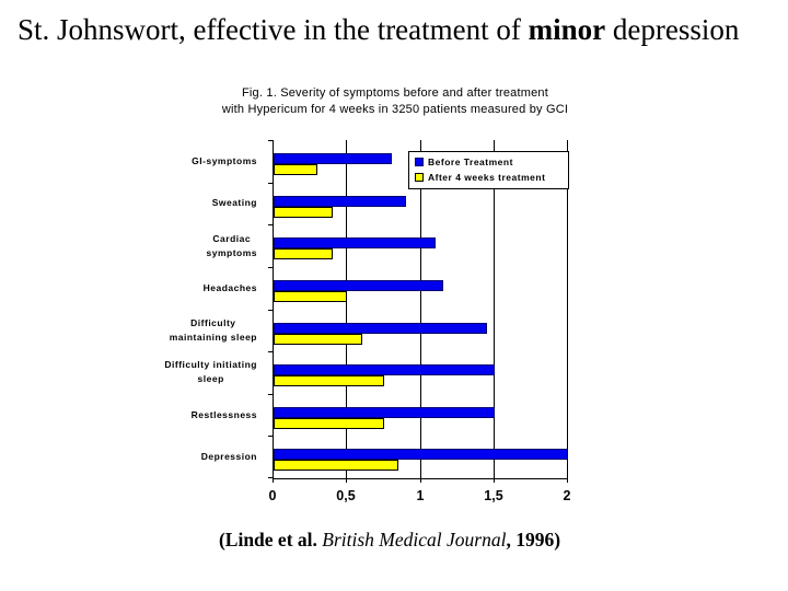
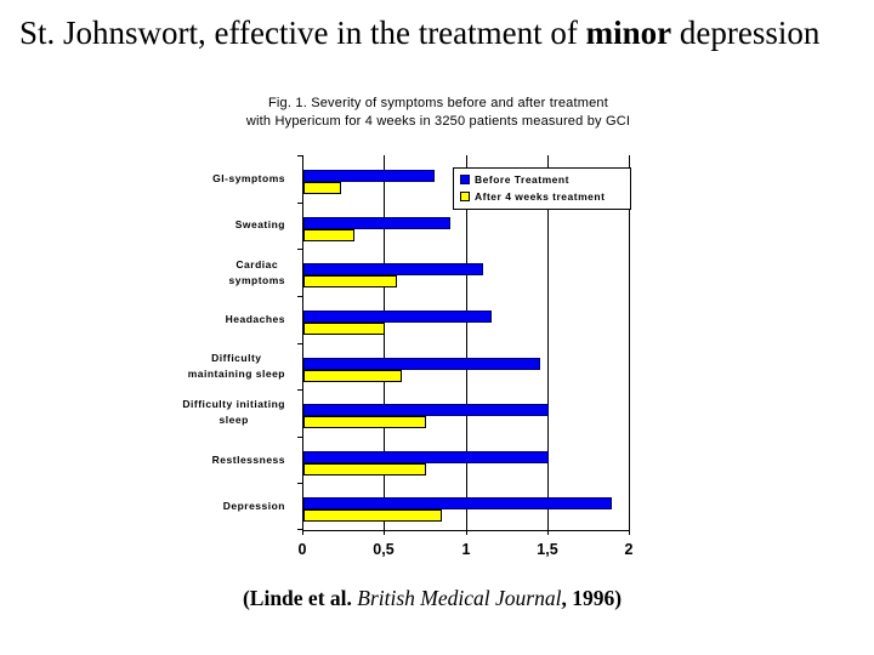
After 4 weeks treatment/GI-symptoms: 0.30 -> 0.23
After 4 weeks treatment/Sweating: 0.40 -> 0.31
After 4 weeks treatment/Cardiac symptoms: 0.40 -> 0.57
Before Treatment/Depression: 2.00 -> 1.89
